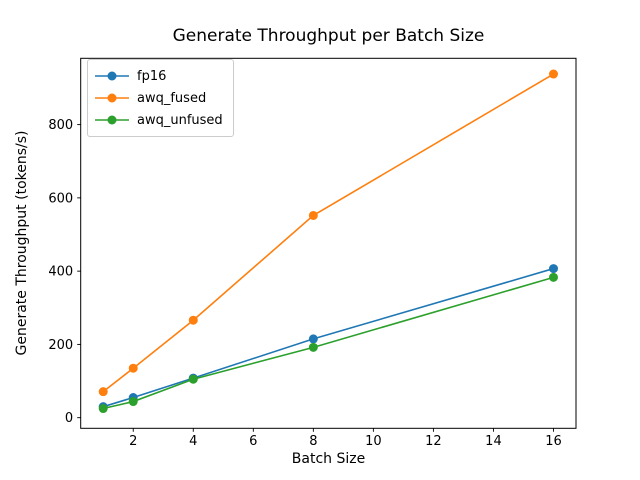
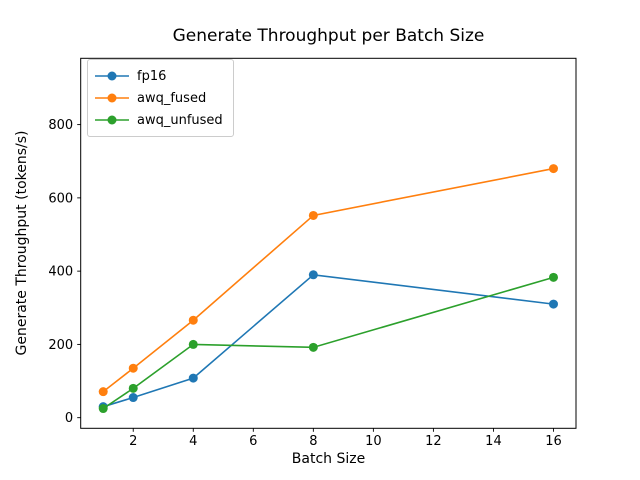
awq_unfused/2: 40 -> 80
awq_unfused/4: 100 -> 200
fp16/8: 220 -> 390
fp16/16: 410 -> 310
awq_fused/16: 940 -> 680
